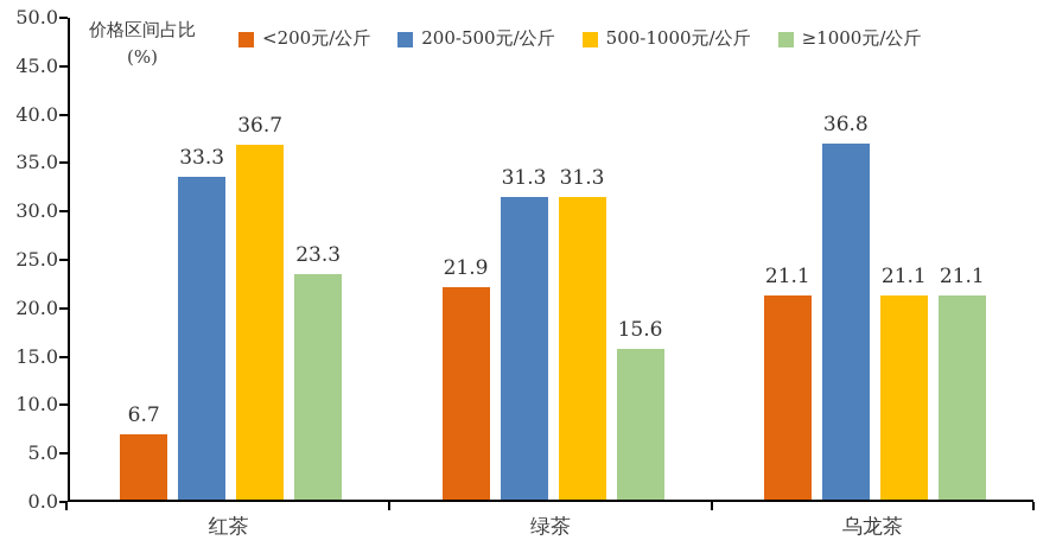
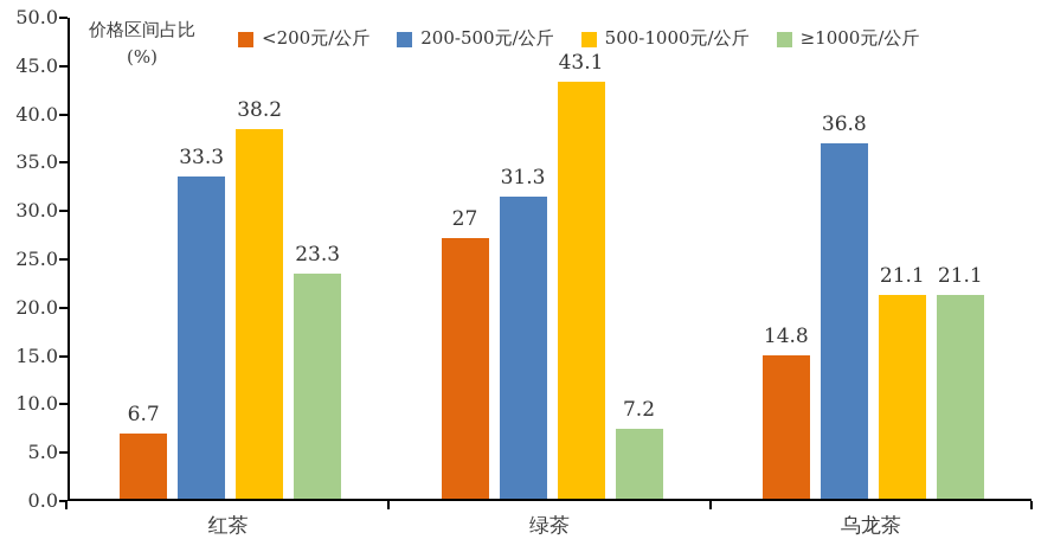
500-1000元/公斤/红茶: 36.7 -> 38.2
<200元/公斤/绿茶: 21.9 -> 27
500-1000元/公斤/绿茶: 31.3 -> 43.1
≥1000元/公斤/绿茶: 15.6 -> 7.2
<200元/公斤/乌龙茶: 21.1 -> 14.8
